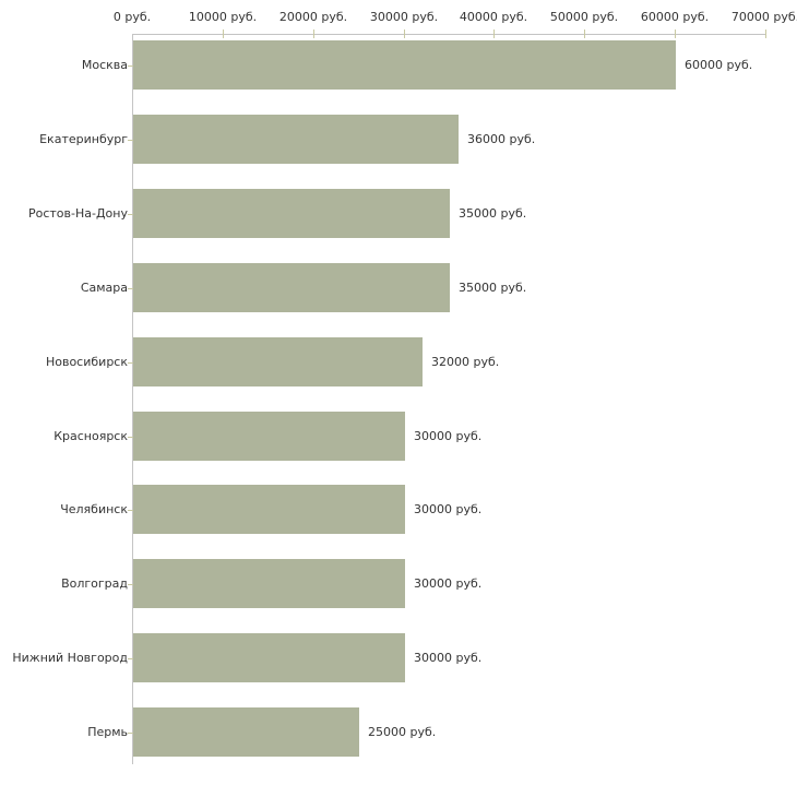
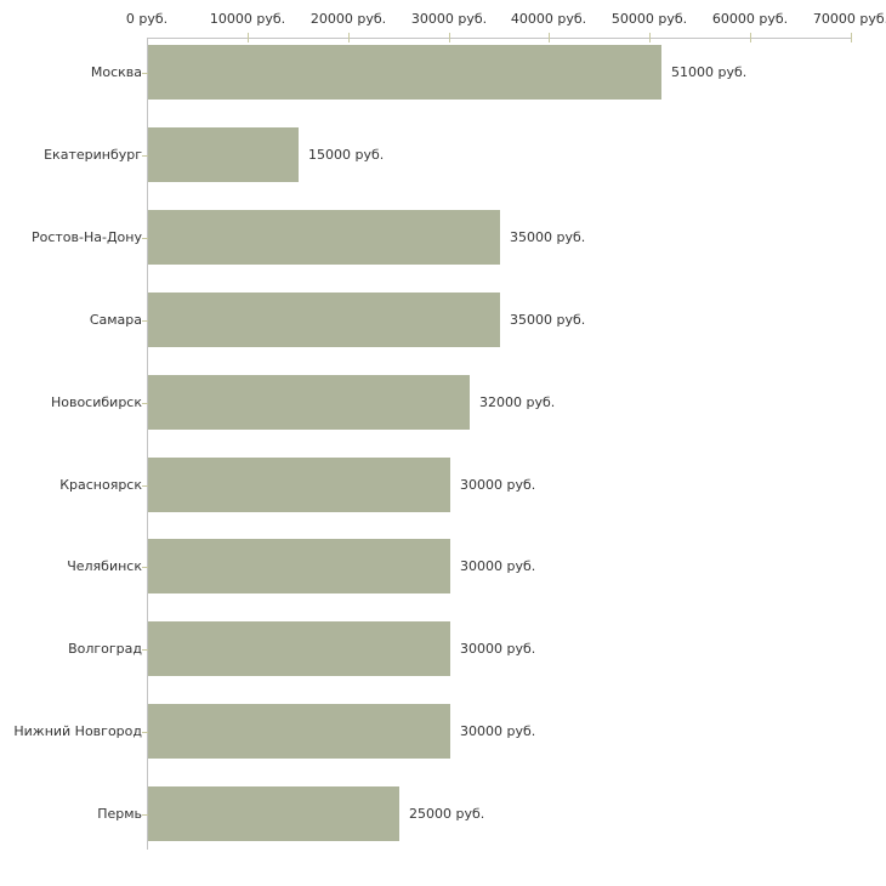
Москва: 60000 -> 51000
Екатеринбург: 36000 -> 15000
